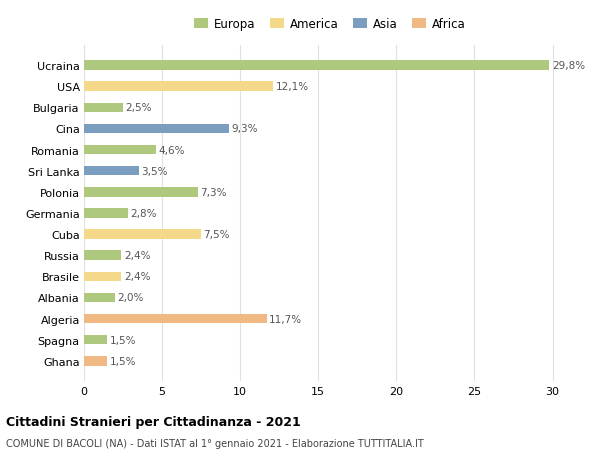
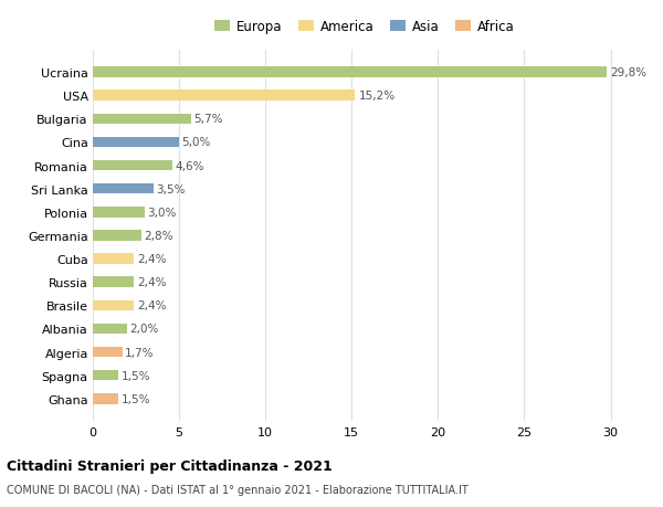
USA: 12,1% -> 15,2%
Bulgaria: 2,5% -> 5,7%
Cina: 9,3% -> 5,0%
Polonia: 7,3% -> 3,0%
Cuba: 7,5% -> 2,4%
Algeria: 11,7% -> 1,7%
